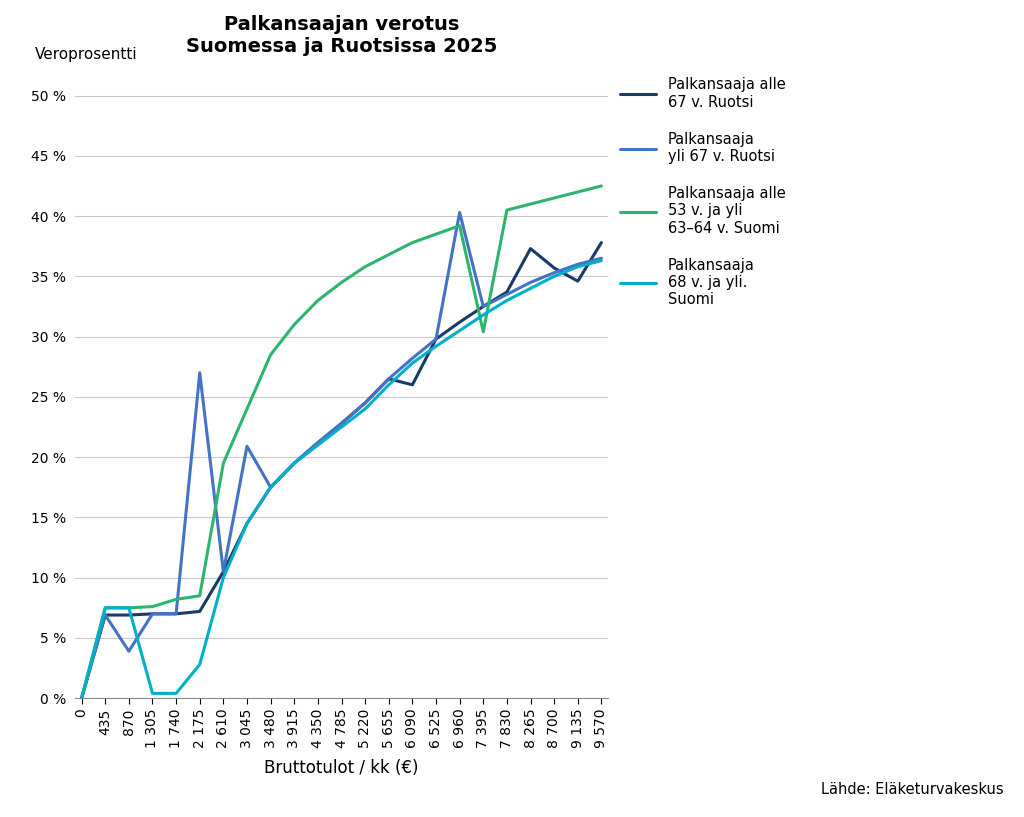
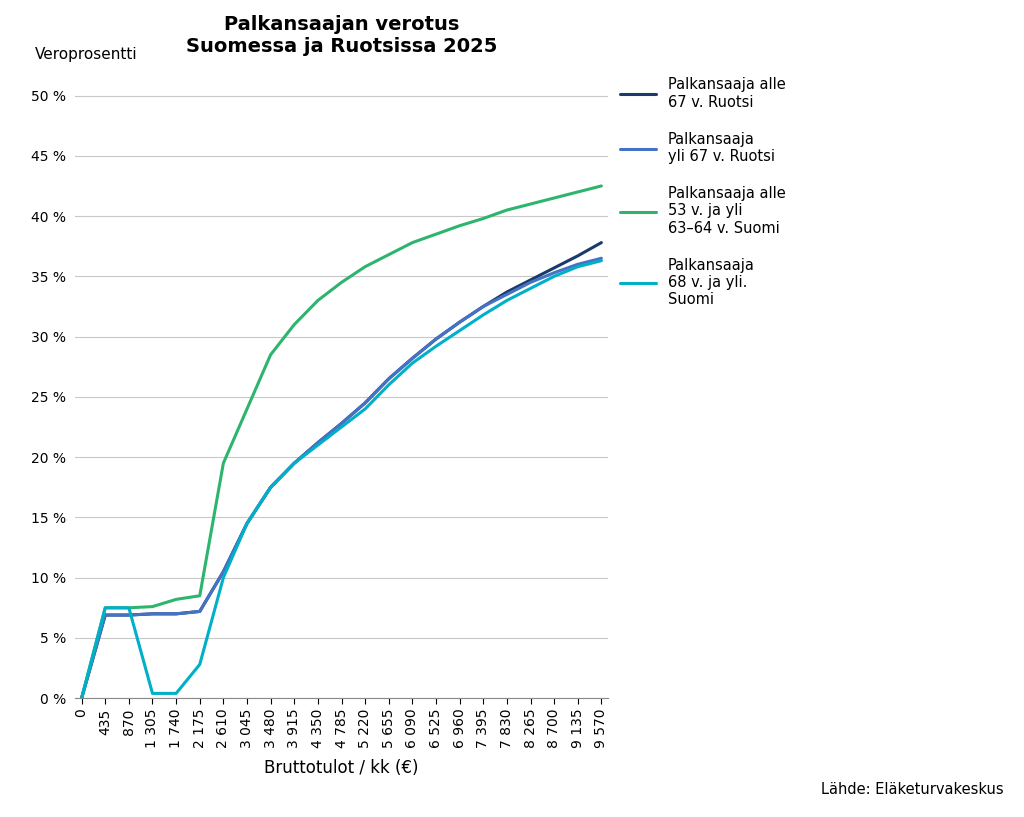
Palkansaaja yli 67 v. Ruotsi/870: 3.9 % -> 6.9 %
Palkansaaja yli 67 v. Ruotsi/2 175: 27.0 % -> 7.2 %
Palkansaaja yli 67 v. Ruotsi/3 045: 20.9 % -> 14.5 %
Palkansaaja alle 67 v. Ruotsi/6 090: 26.0 % -> 28.2 %
Palkansaaja yli 67 v. Ruotsi/6 960: 40.3 % -> 31.2 %
Palkansaaja alle 53 v. ja yli 63–64 v. Suomi/7 395: 30.4 % -> 39.8 %
Palkansaaja alle 67 v. Ruotsi/8 265: 37.3 % -> 34.7 %
Palkansaaja alle 67 v. Ruotsi/9 135: 34.6 % -> 36.7 %
